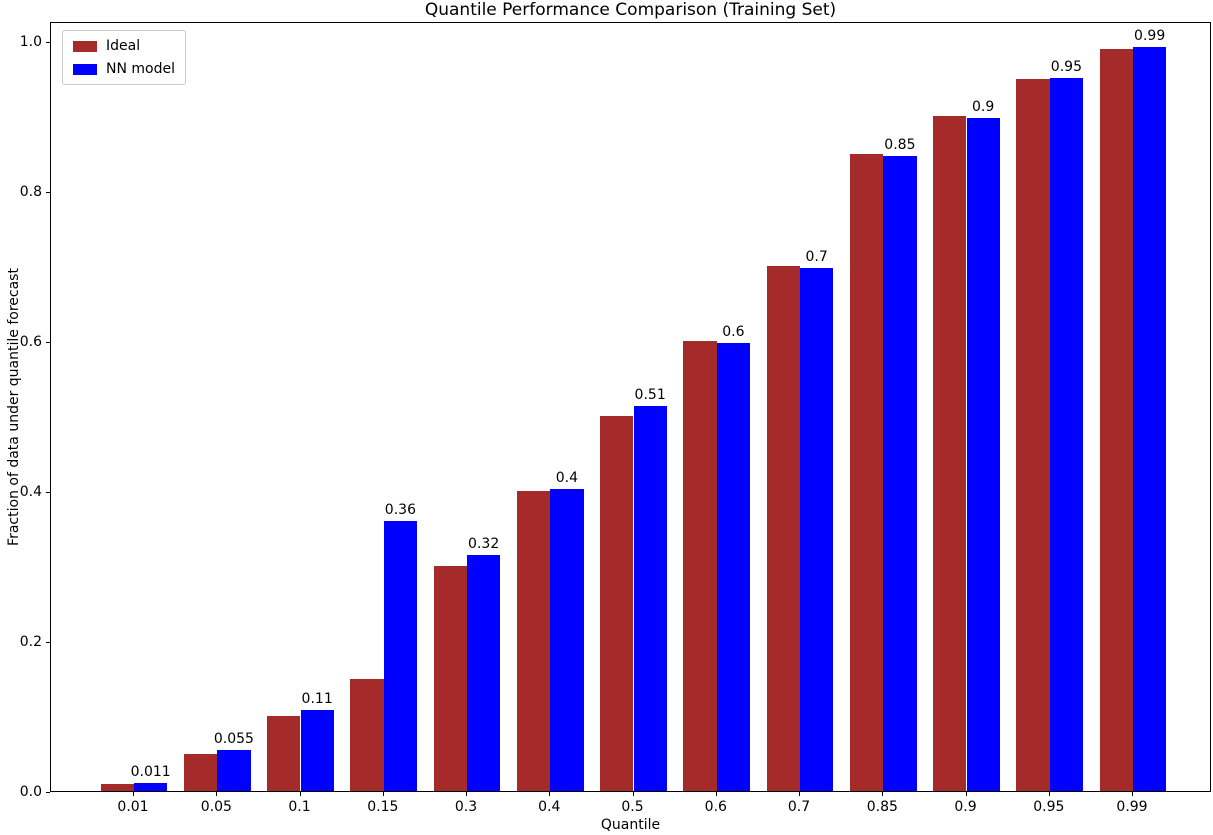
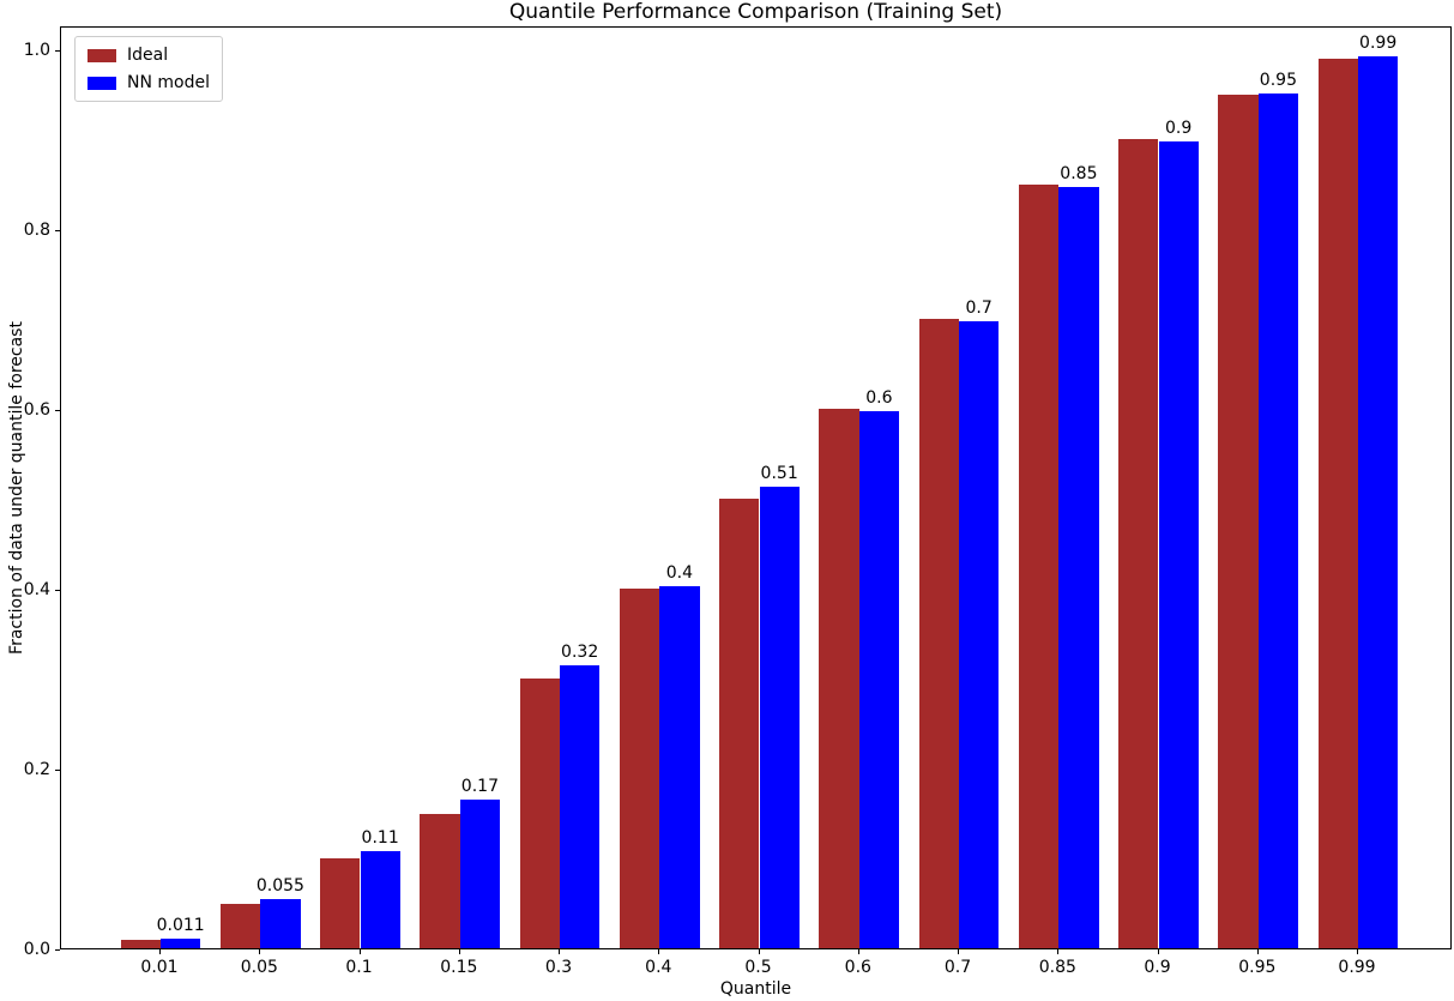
NN model/0.15: 0.36 -> 0.17
